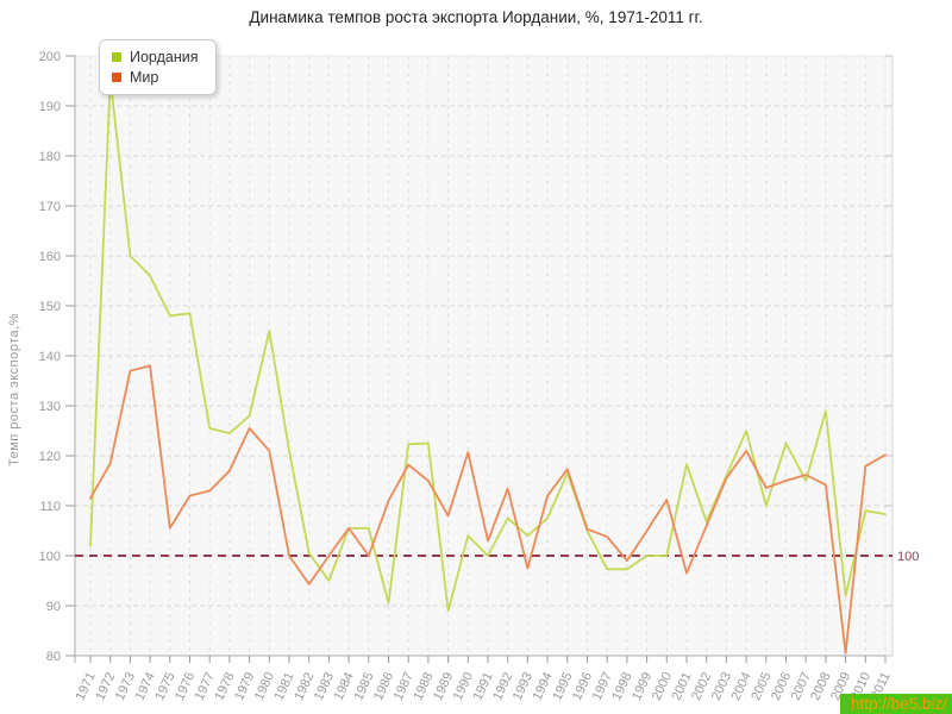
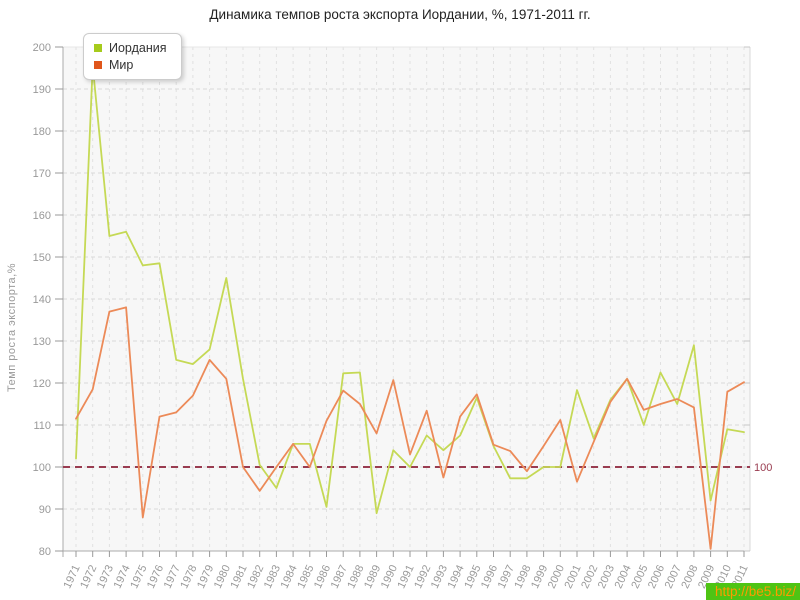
Иордания/1973: 160 -> 155
Мир/1975: 106 -> 88
Иордания/2004: 125 -> 121
